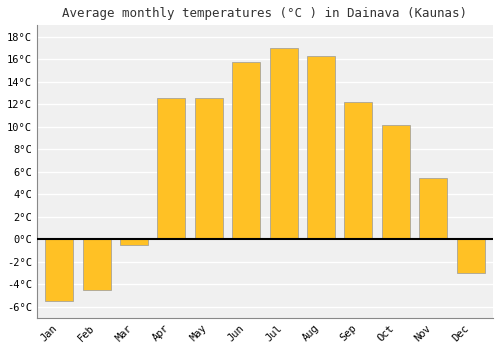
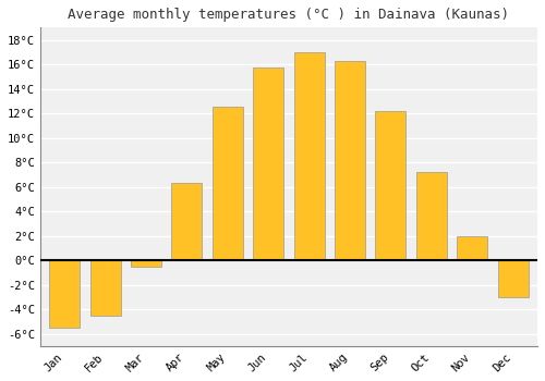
Apr: 12.5°C -> 6.3°C
Oct: 10.1°C -> 7.2°C
Nov: 5.4°C -> 2.0°C
